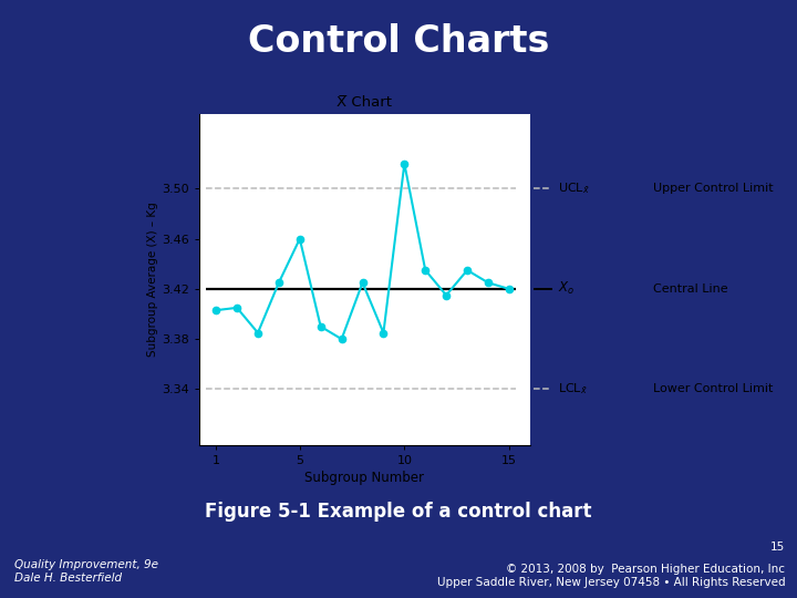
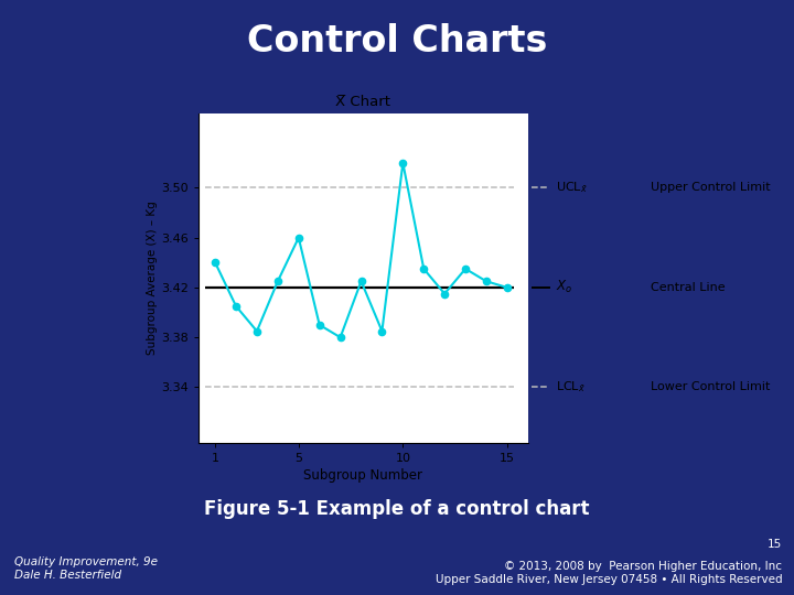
1: 3.403 -> 3.440
